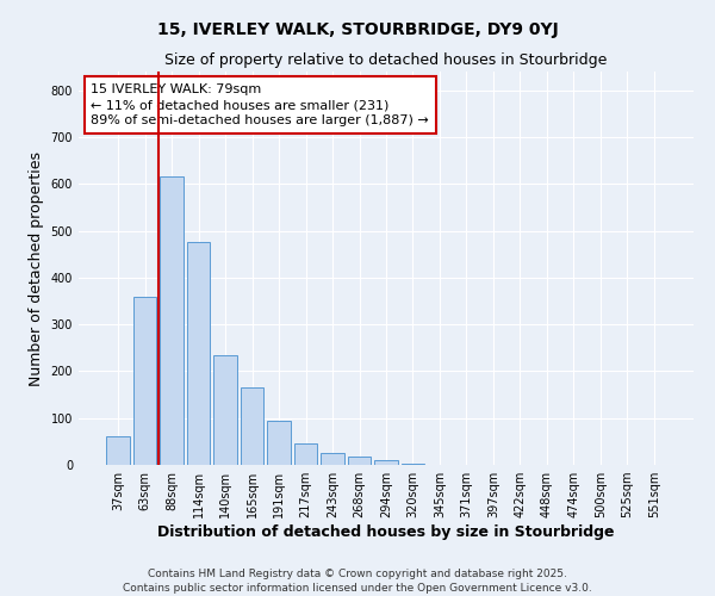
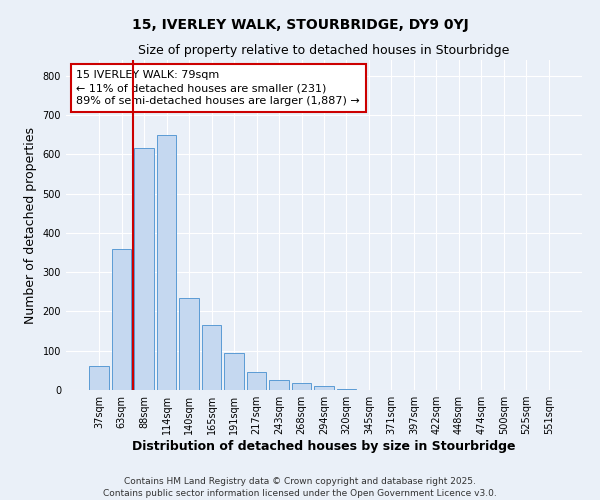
114sqm: 475 -> 650
